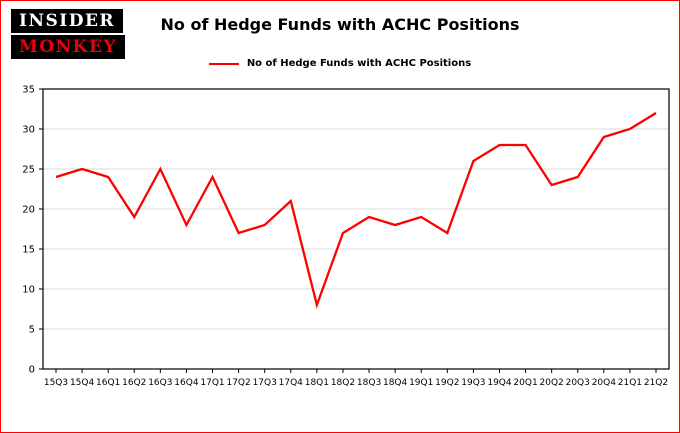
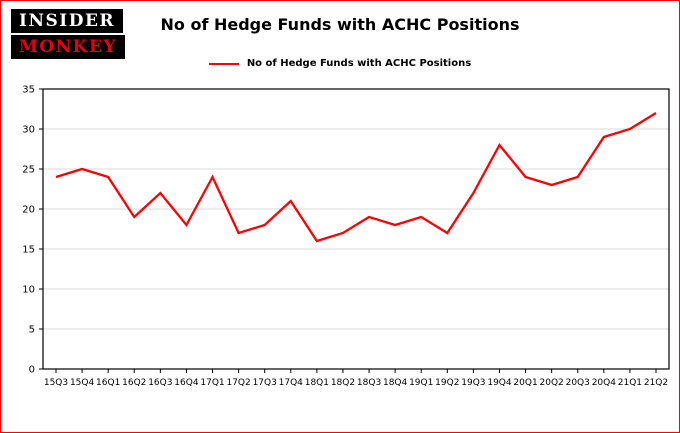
16Q3: 25 -> 22
18Q1: 8 -> 16
19Q3: 26 -> 22
20Q1: 28 -> 24
